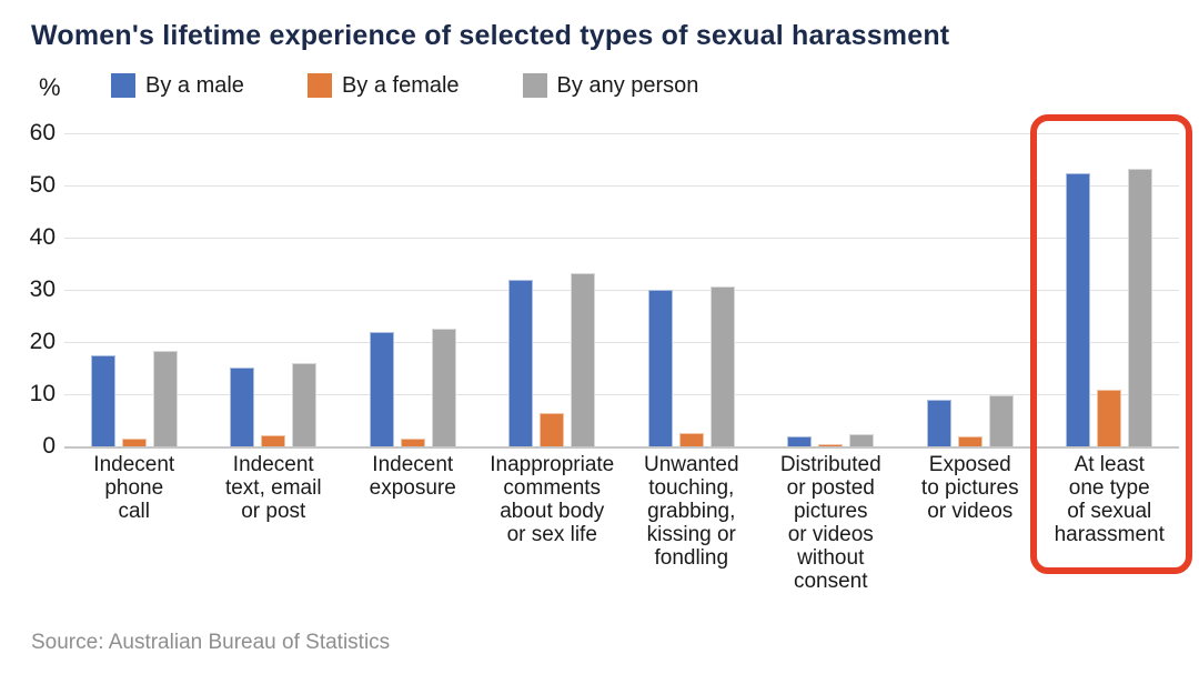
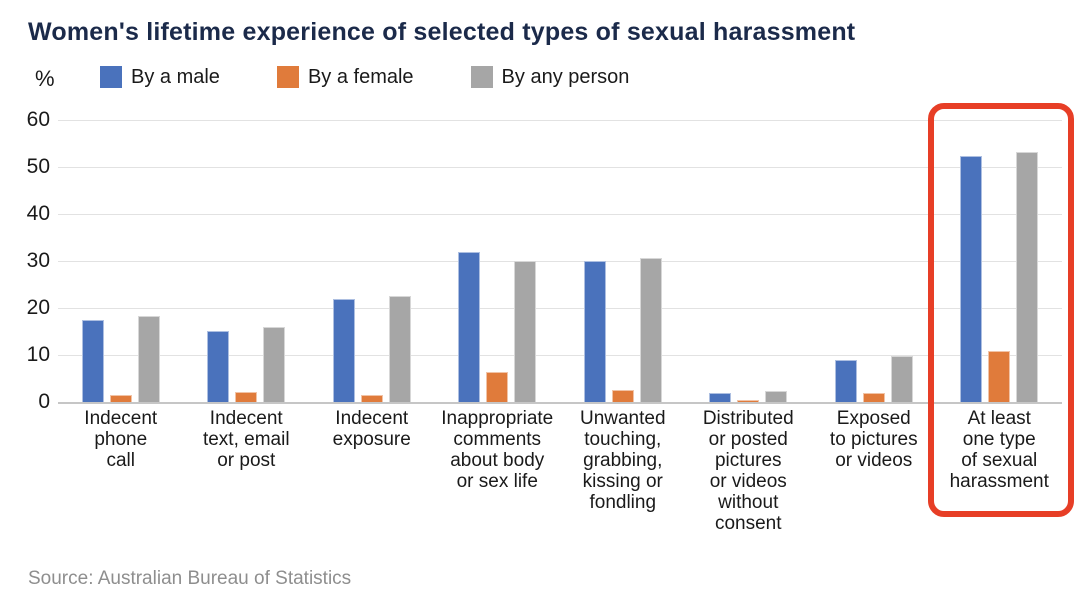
By any person/Inappropriate comments about body or sex life: 33 -> 30
